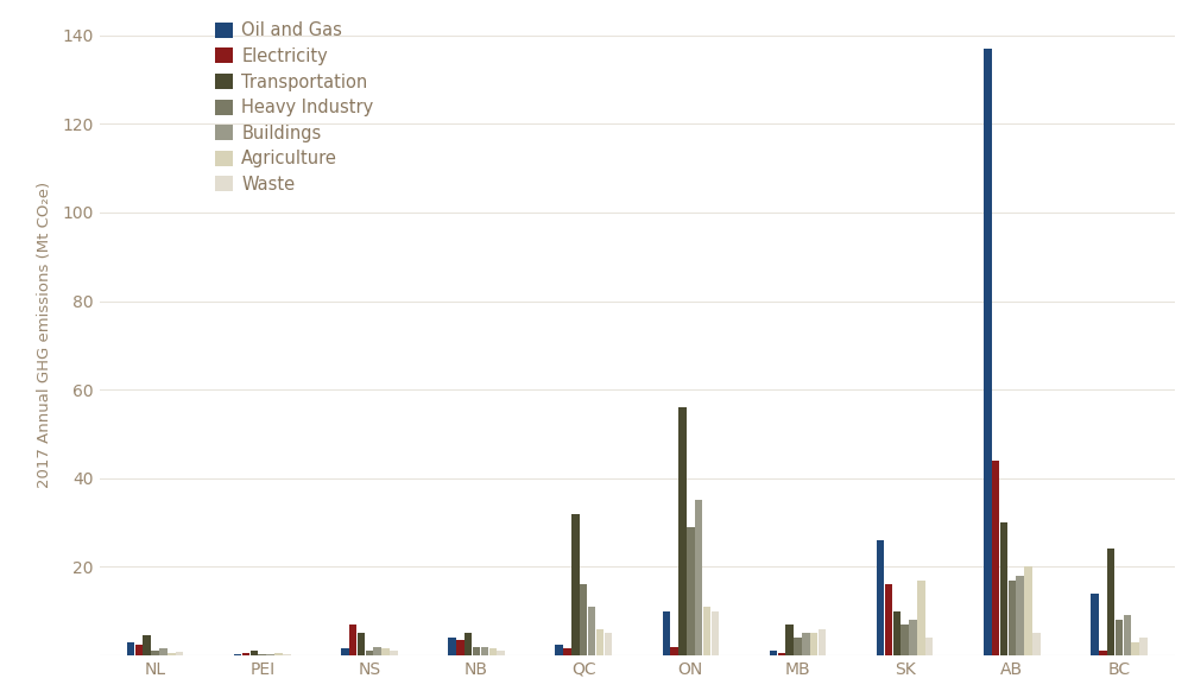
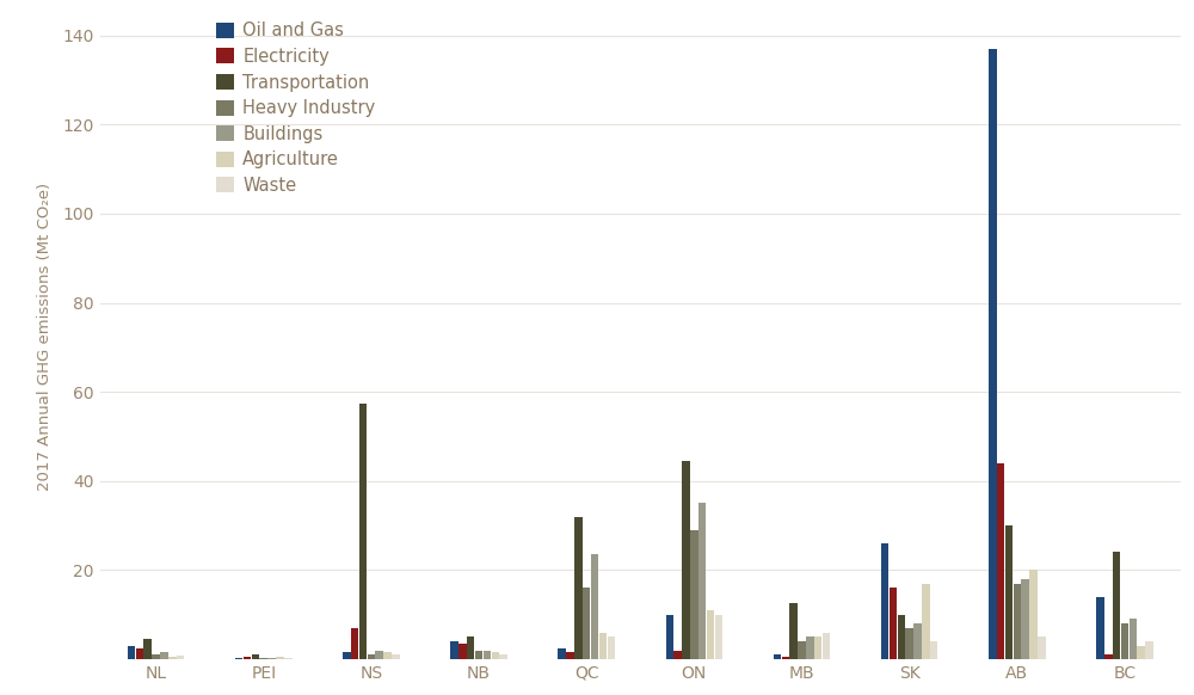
Transportation/NS: 5.0 -> 57.5
Buildings/QC: 11.0 -> 23.5
Transportation/ON: 56.0 -> 44.5
Transportation/MB: 7.0 -> 12.5
